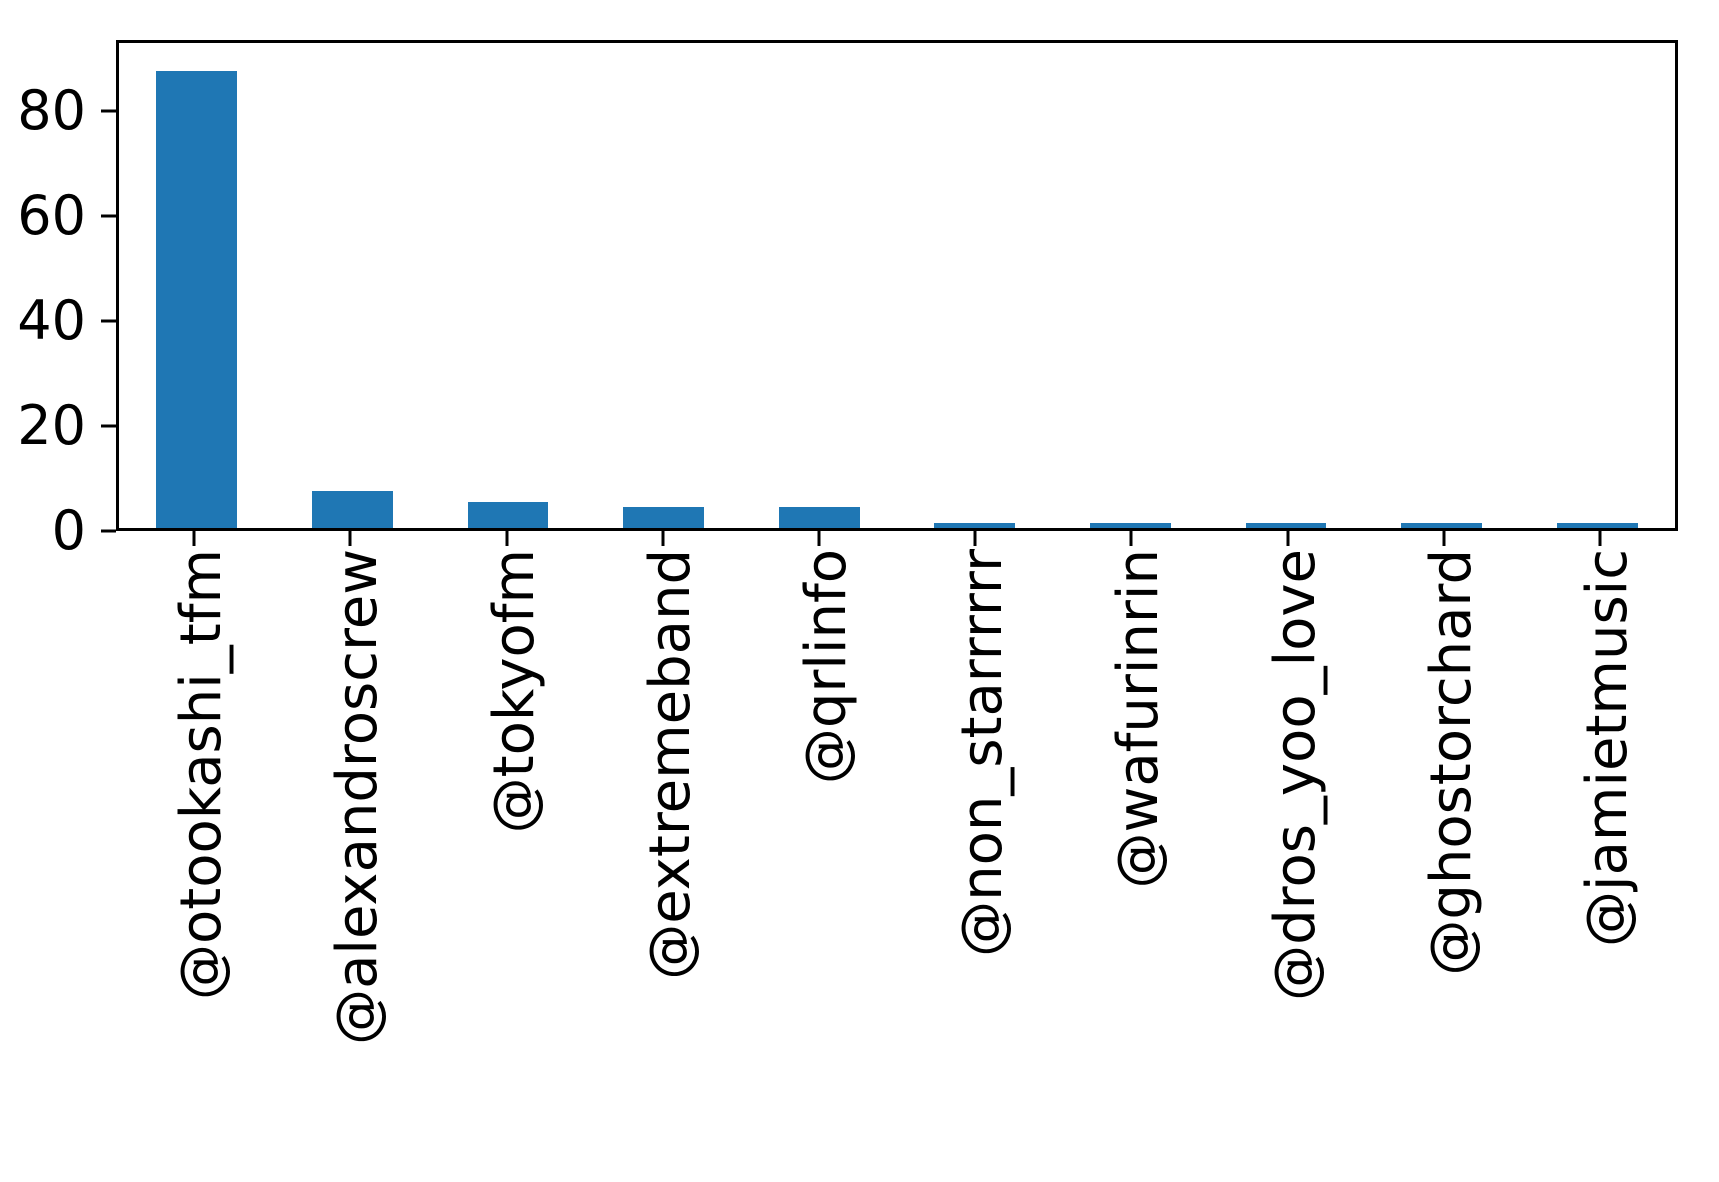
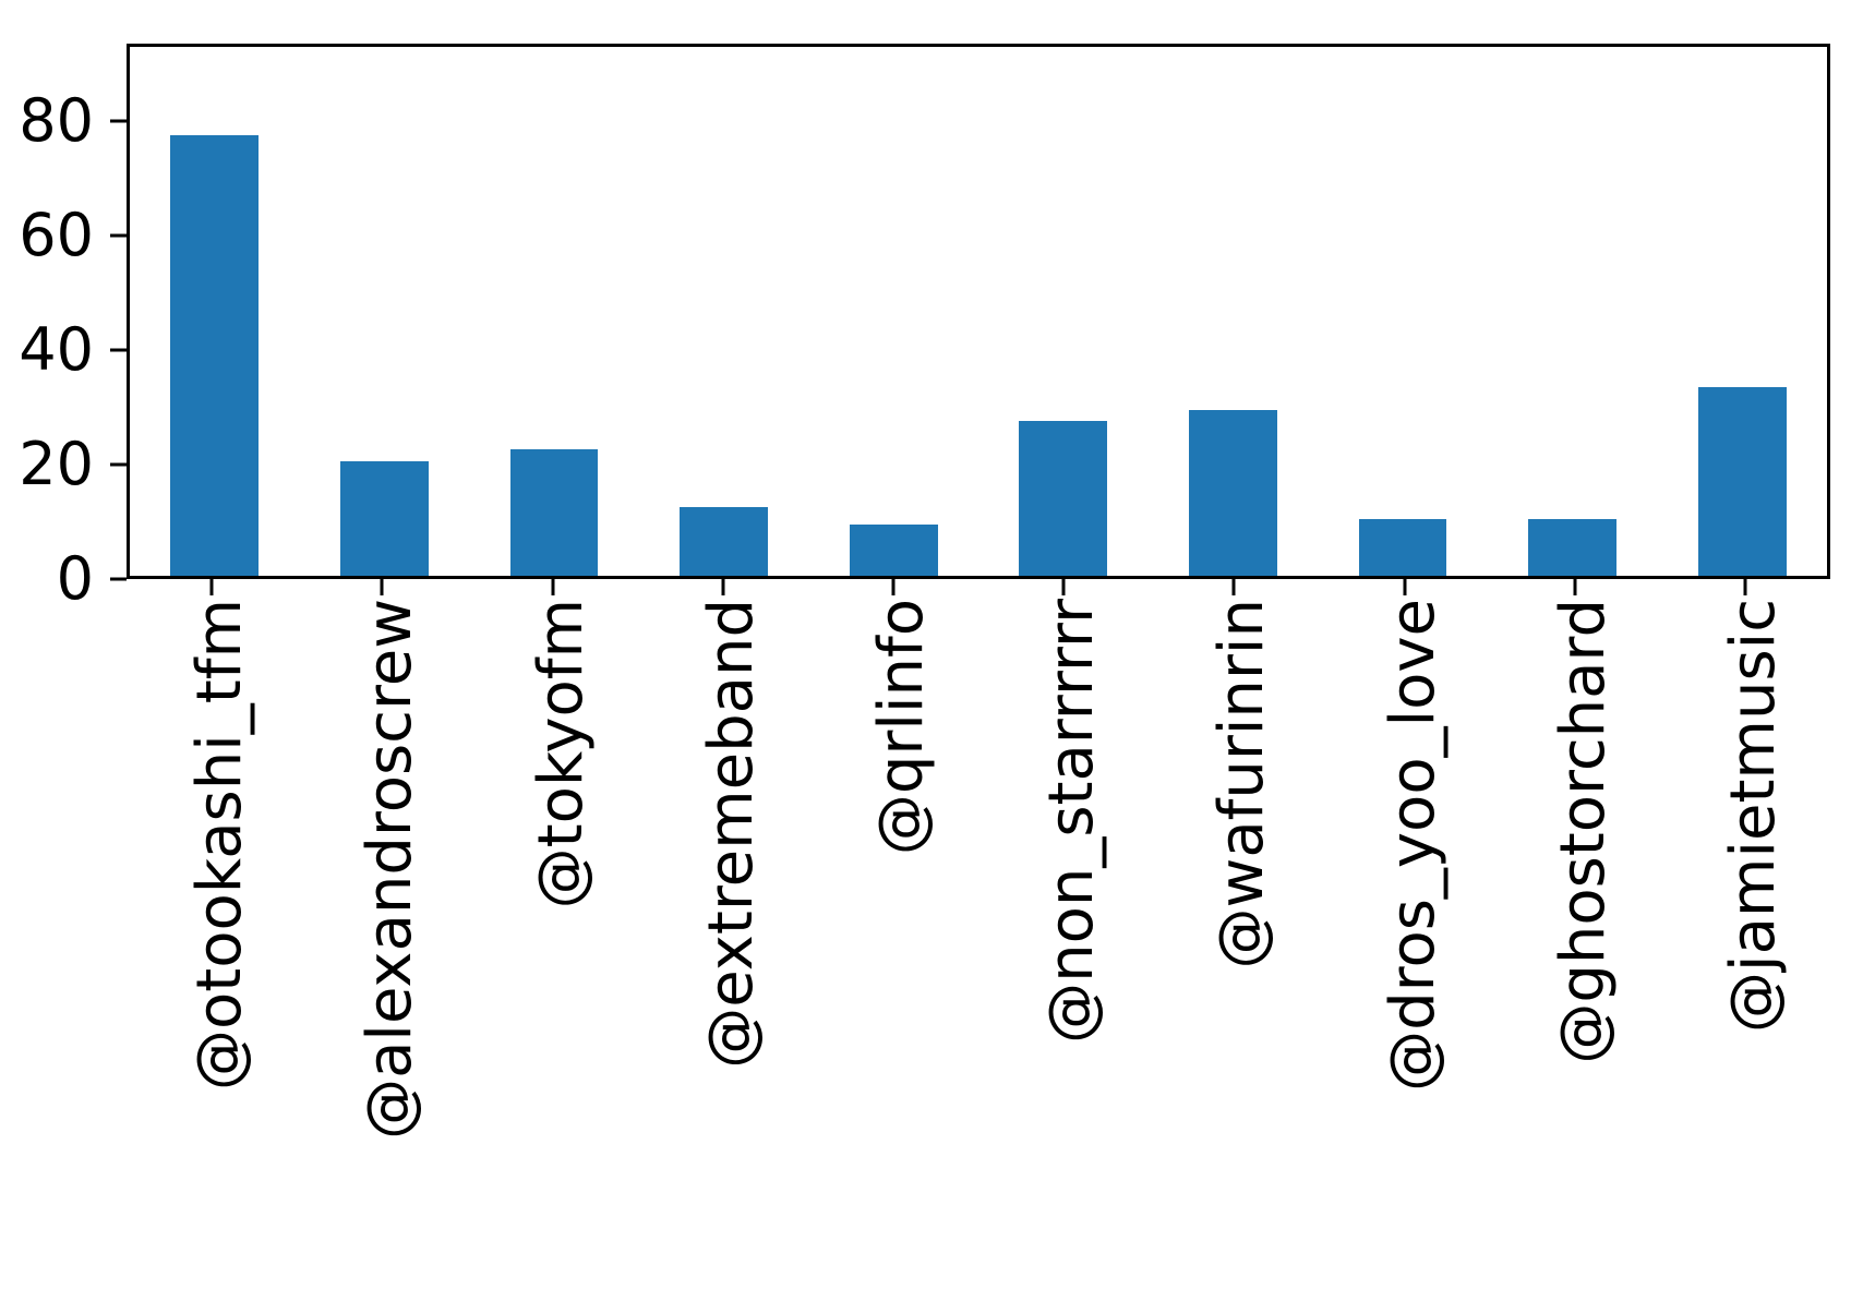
@otookashi_tfm: 87 -> 77
@alexandroscrew: 7 -> 20
@tokyofm: 5 -> 22
@extremeband: 4 -> 12
@qrlinfo: 4 -> 9
@non_starrrrrr: 1 -> 27
@wafurinrin: 1 -> 29
@dros_yoo_love: 1 -> 10
@ghostorchard: 1 -> 10
@jamietmusic: 1 -> 33
